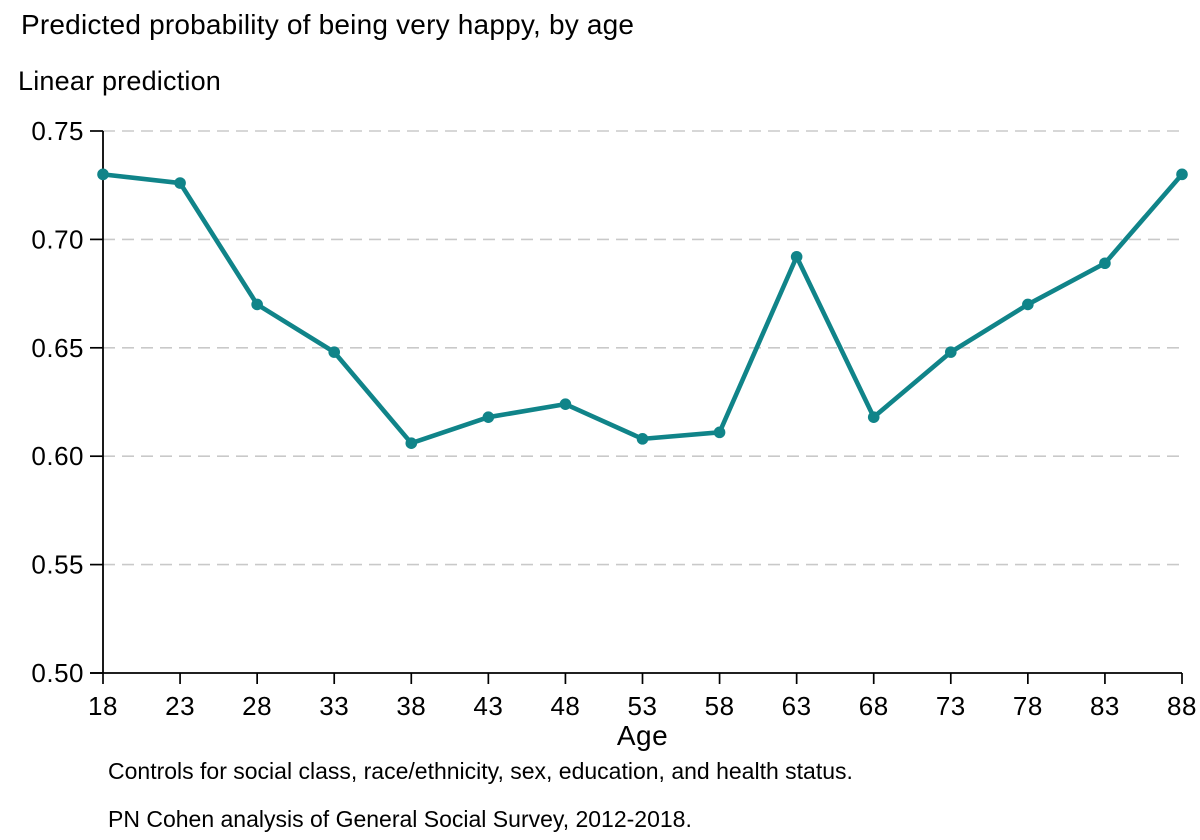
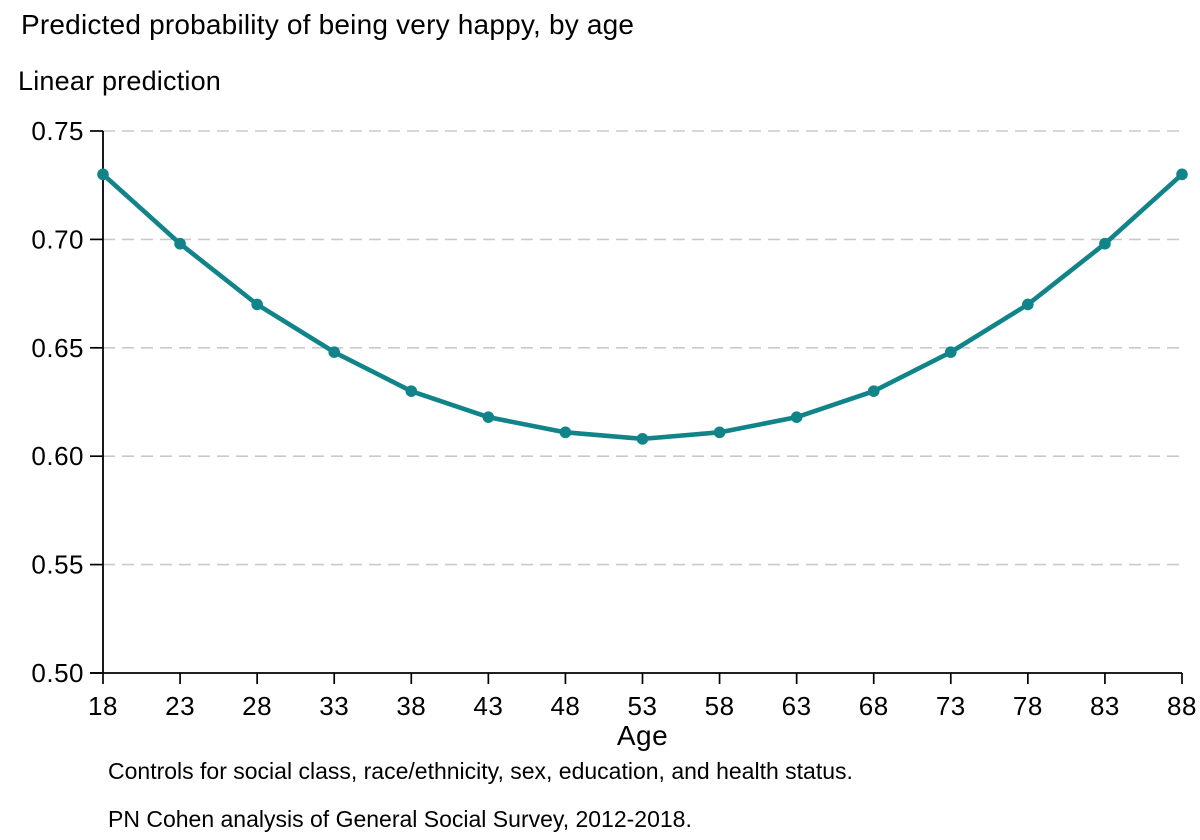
23: 0.726 -> 0.698
38: 0.606 -> 0.630
48: 0.624 -> 0.611
63: 0.692 -> 0.618
68: 0.618 -> 0.630
83: 0.689 -> 0.698
